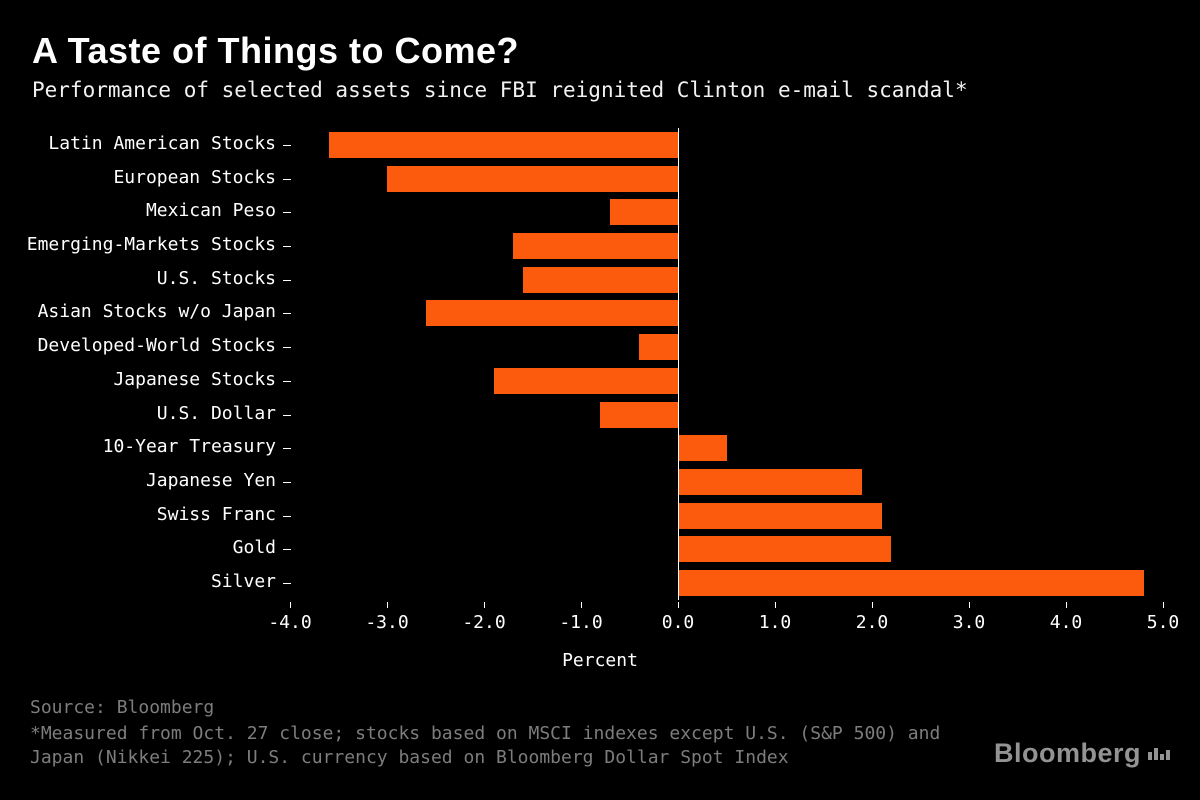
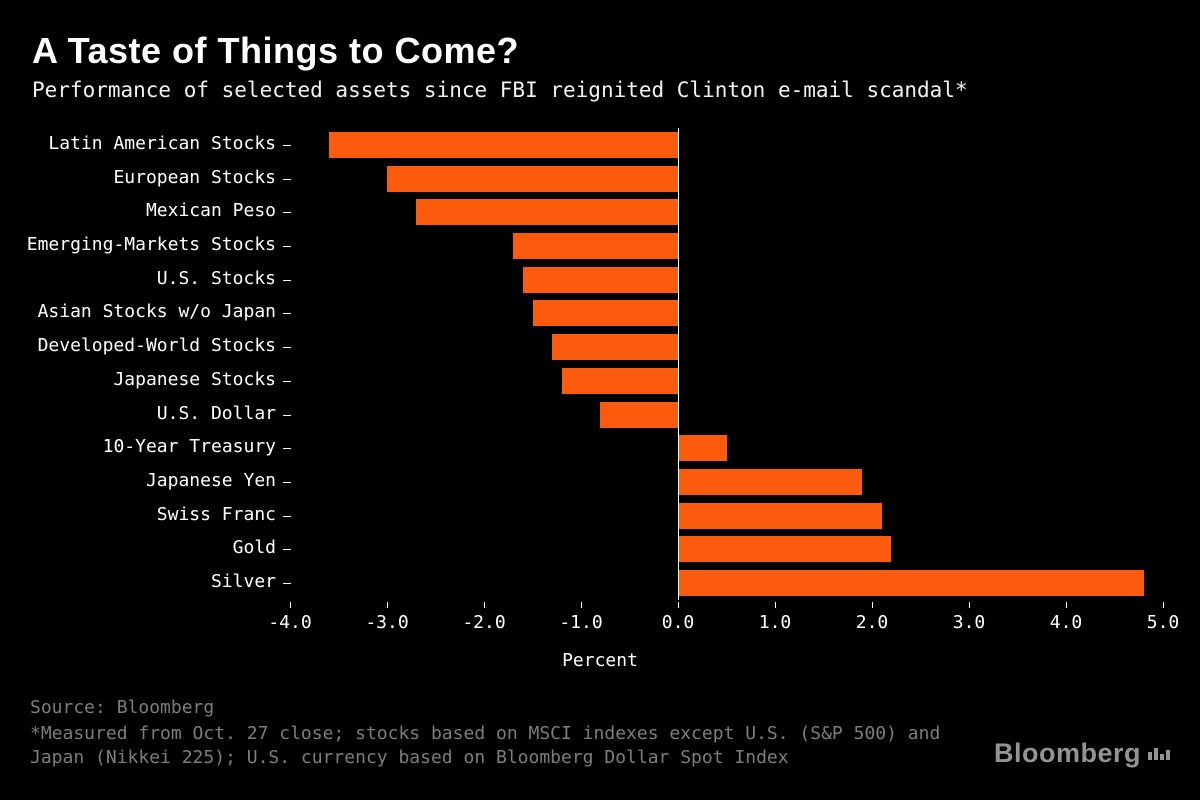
Mexican Peso: -0.7 -> -2.7
Asian Stocks w/o Japan: -2.6 -> -1.5
Developed-World Stocks: -0.4 -> -1.3
Japanese Stocks: -1.9 -> -1.2
